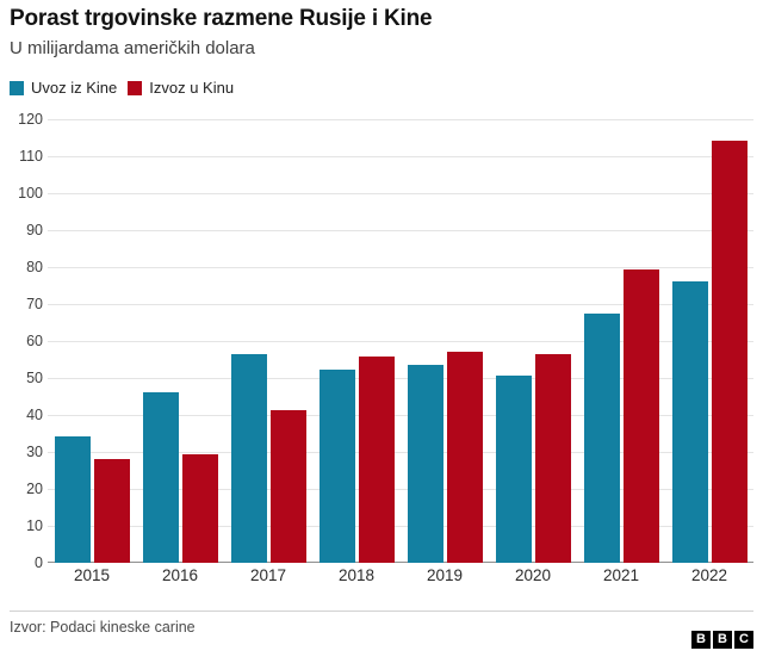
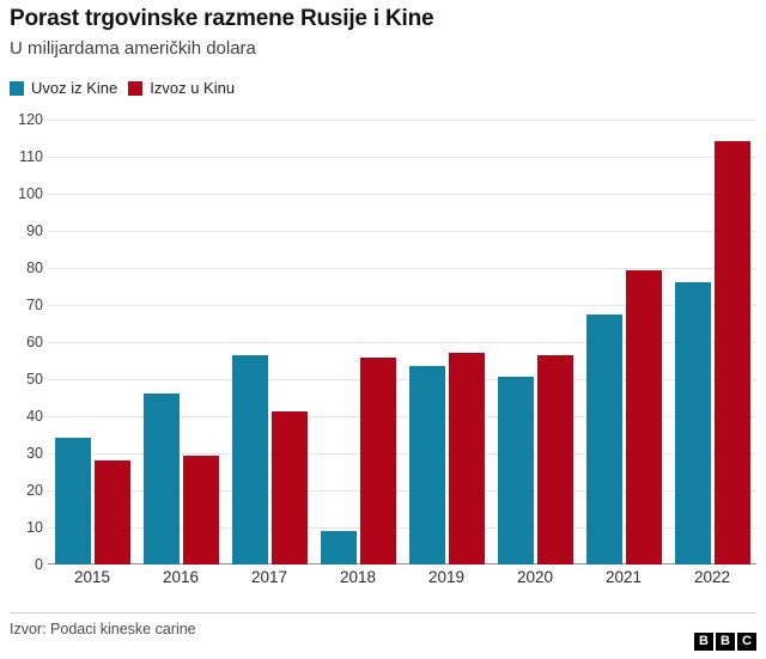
Uvoz iz Kine/2018: 52 -> 9
